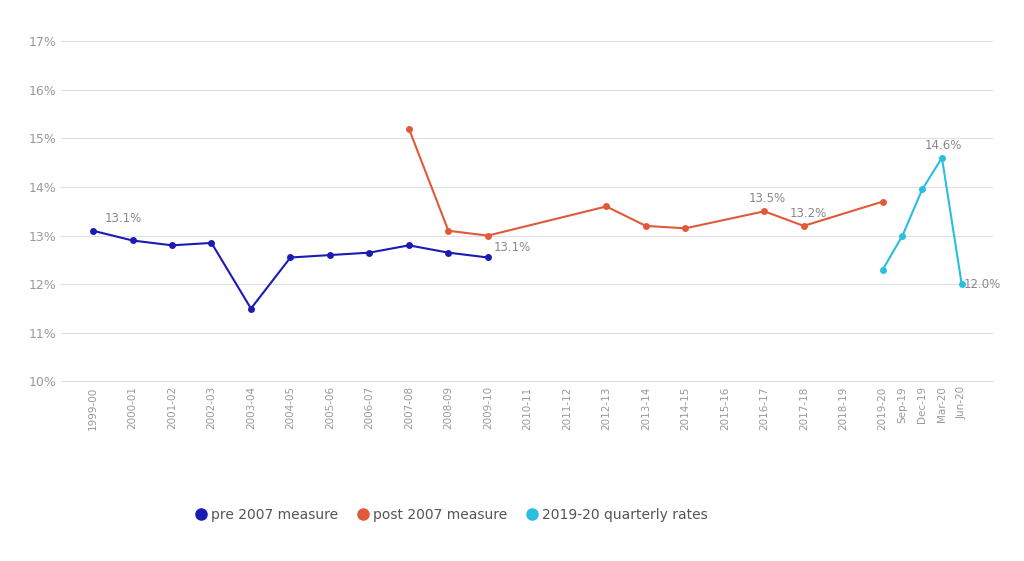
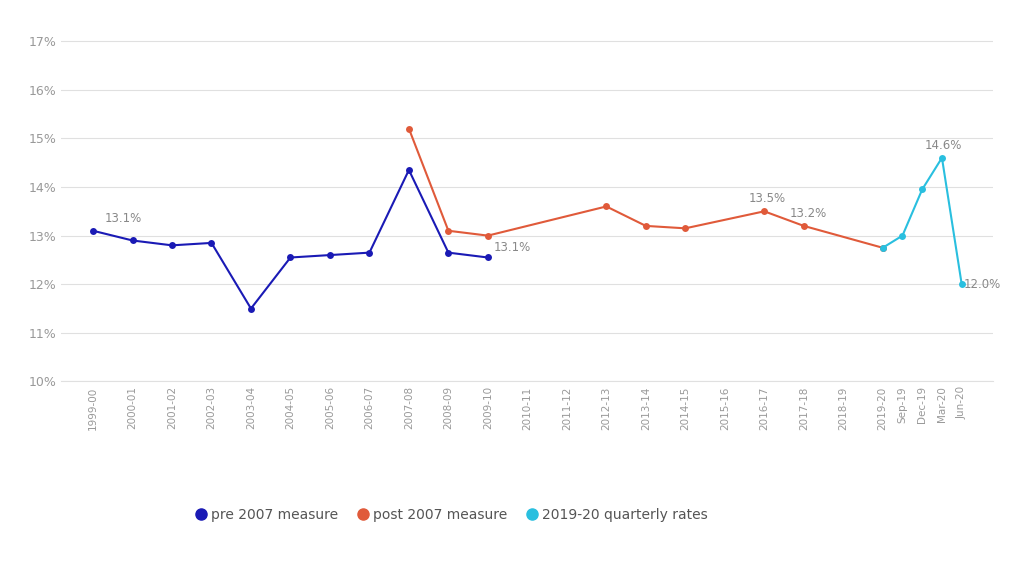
pre 2007 measure/2007-08: 12.80% -> 14.35%
post 2007 measure/2019-20: 13.70% -> 12.75%
2019-20 quarterly rates/2019-20: 12.30% -> 12.75%
